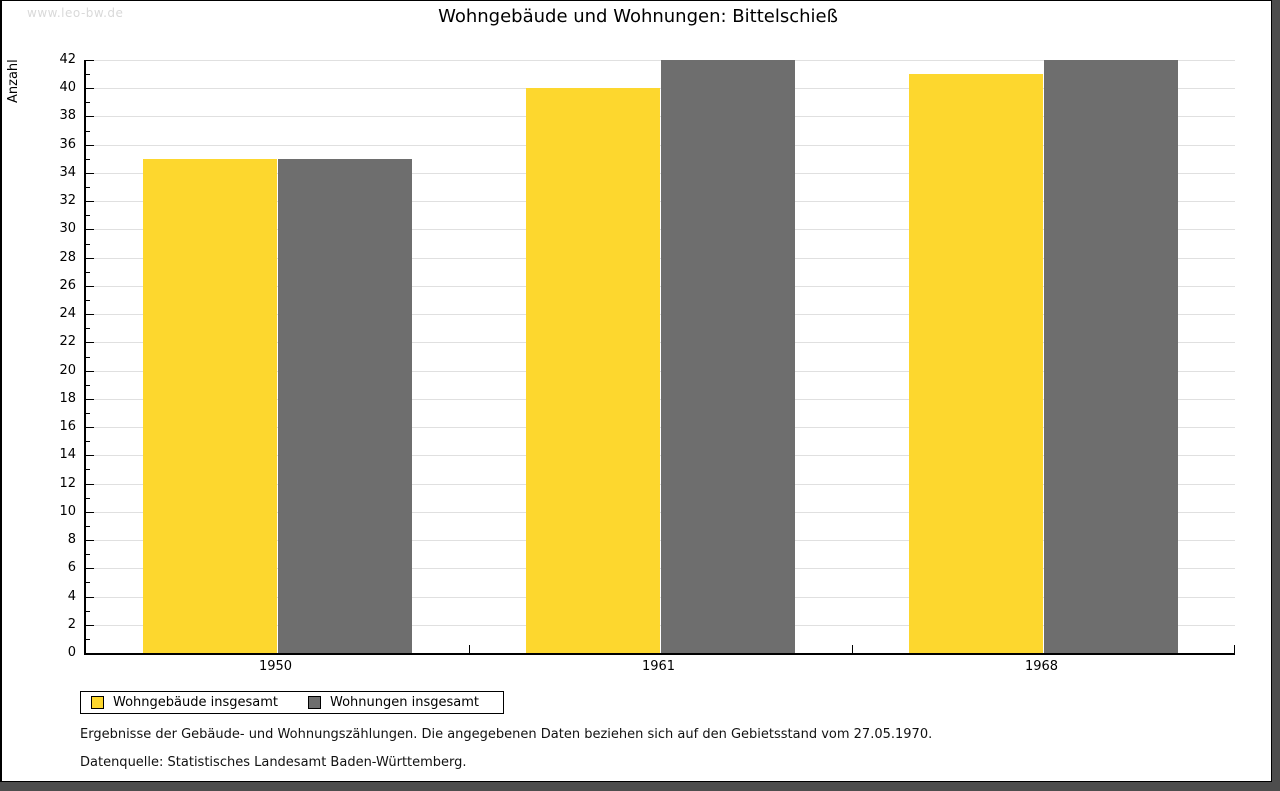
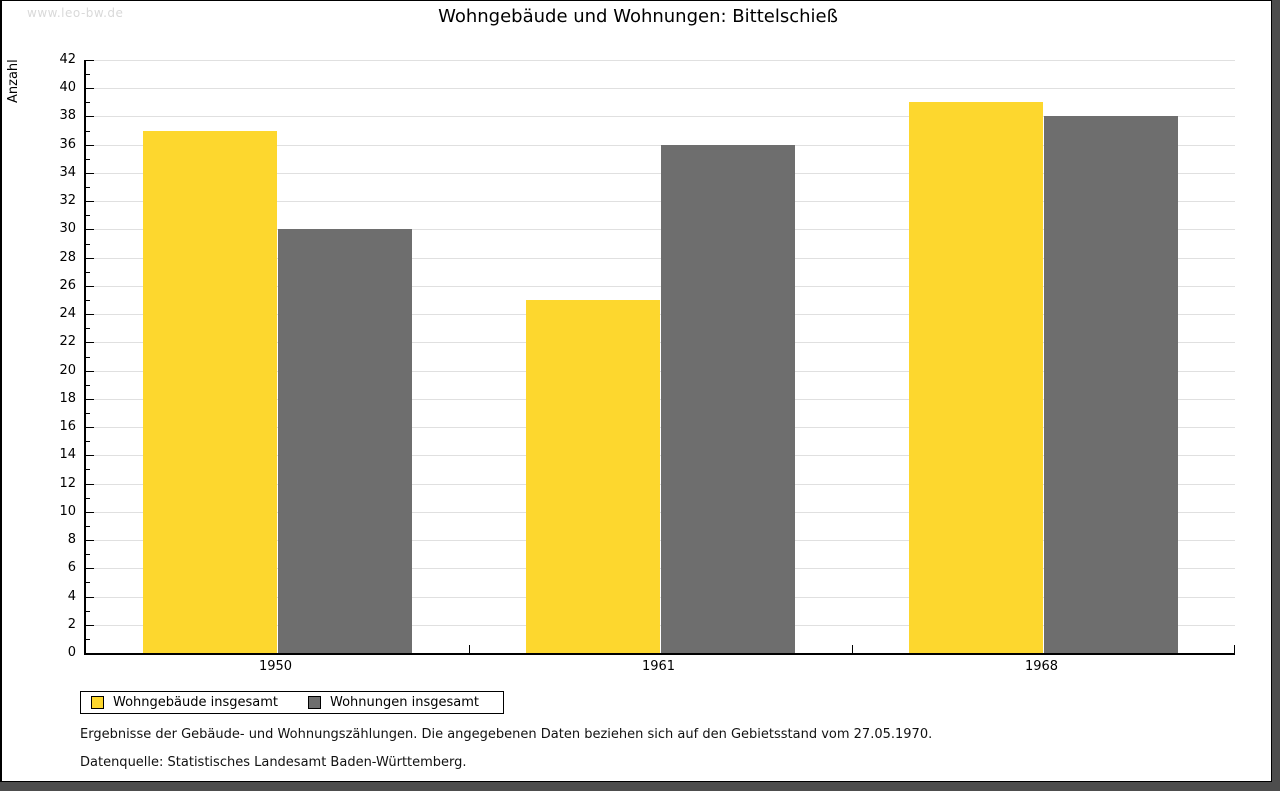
Wohngebäude insgesamt/1950: 35 -> 37
Wohnungen insgesamt/1950: 35 -> 30
Wohngebäude insgesamt/1961: 40 -> 25
Wohnungen insgesamt/1961: 42 -> 36
Wohngebäude insgesamt/1968: 41 -> 39
Wohnungen insgesamt/1968: 42 -> 38
